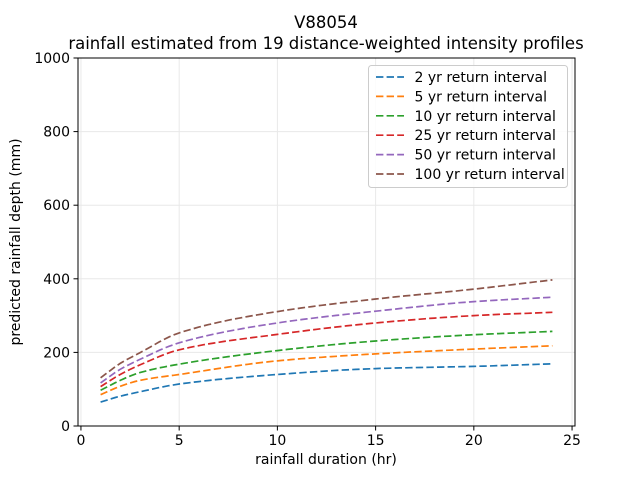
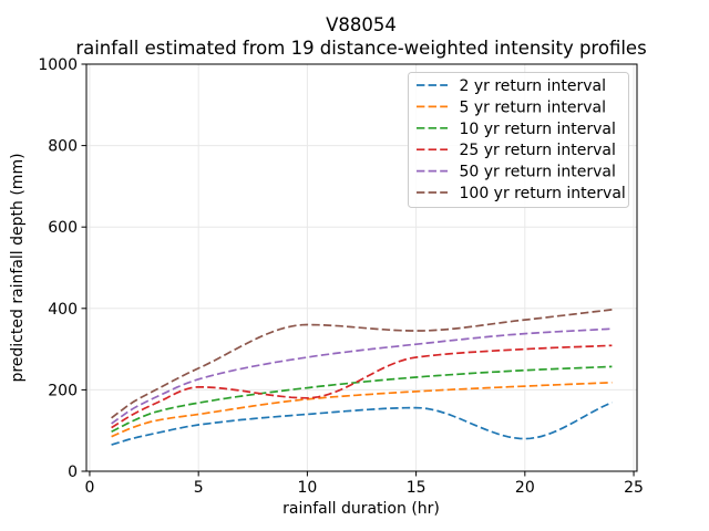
25 yr return interval/10: 250 -> 180
100 yr return interval/10: 310 -> 360
2 yr return interval/20: 160 -> 80
